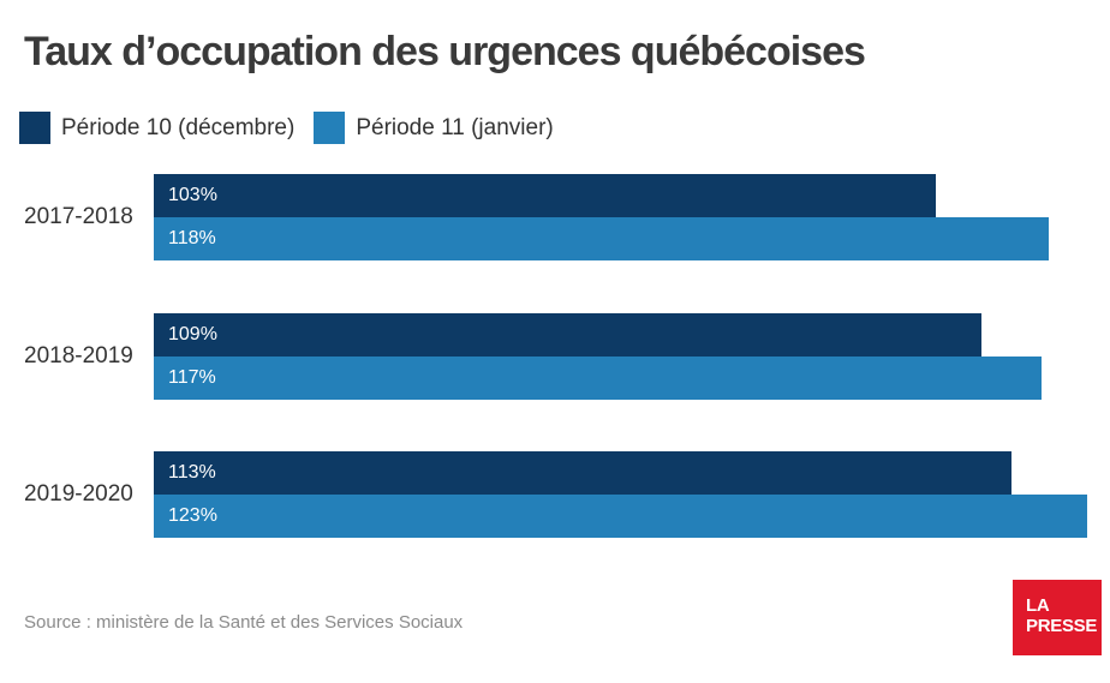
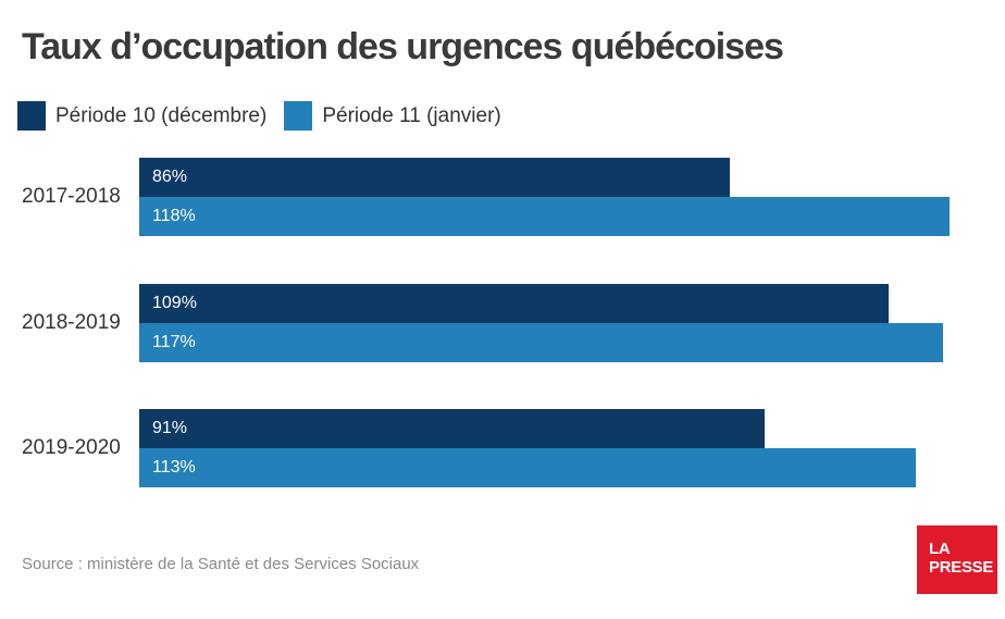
Période 10 (décembre)/2017-2018: 103% -> 86%
Période 10 (décembre)/2019-2020: 113% -> 91%
Période 11 (janvier)/2019-2020: 123% -> 113%
